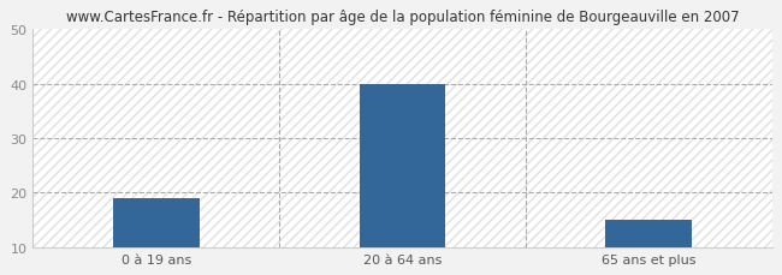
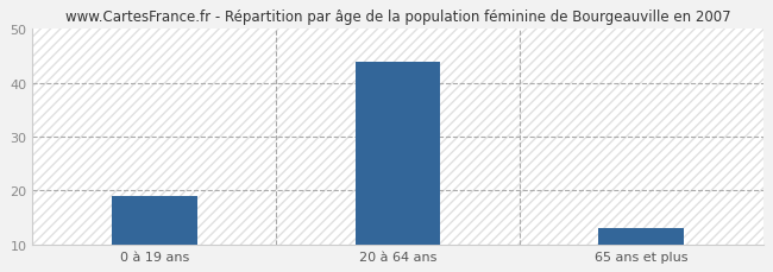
20 à 64 ans: 40 -> 44
65 ans et plus: 15 -> 13
